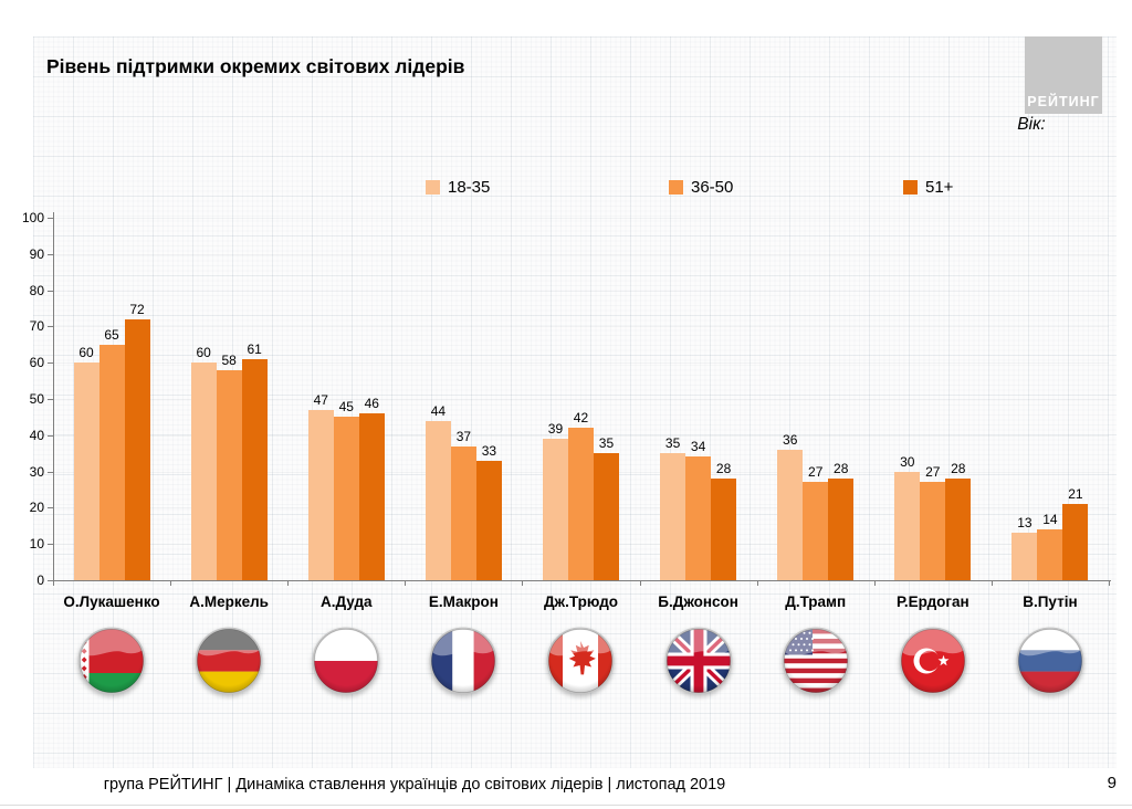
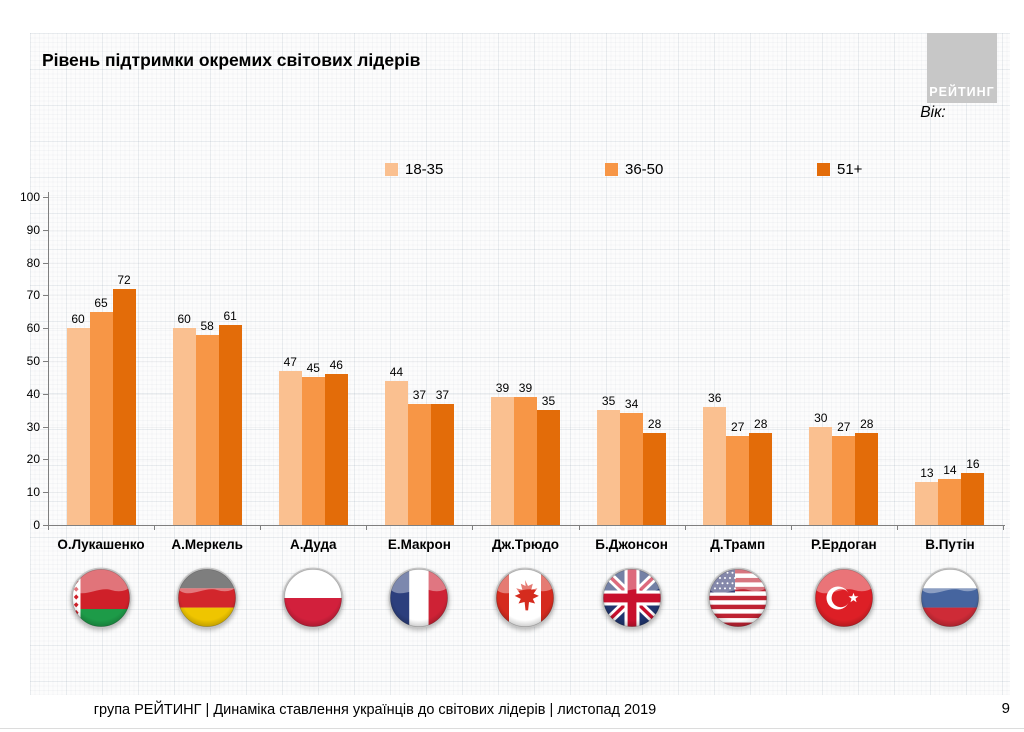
51+/Е.Макрон: 33 -> 37
36-50/Дж.Трюдо: 42 -> 39
51+/В.Путін: 21 -> 16
